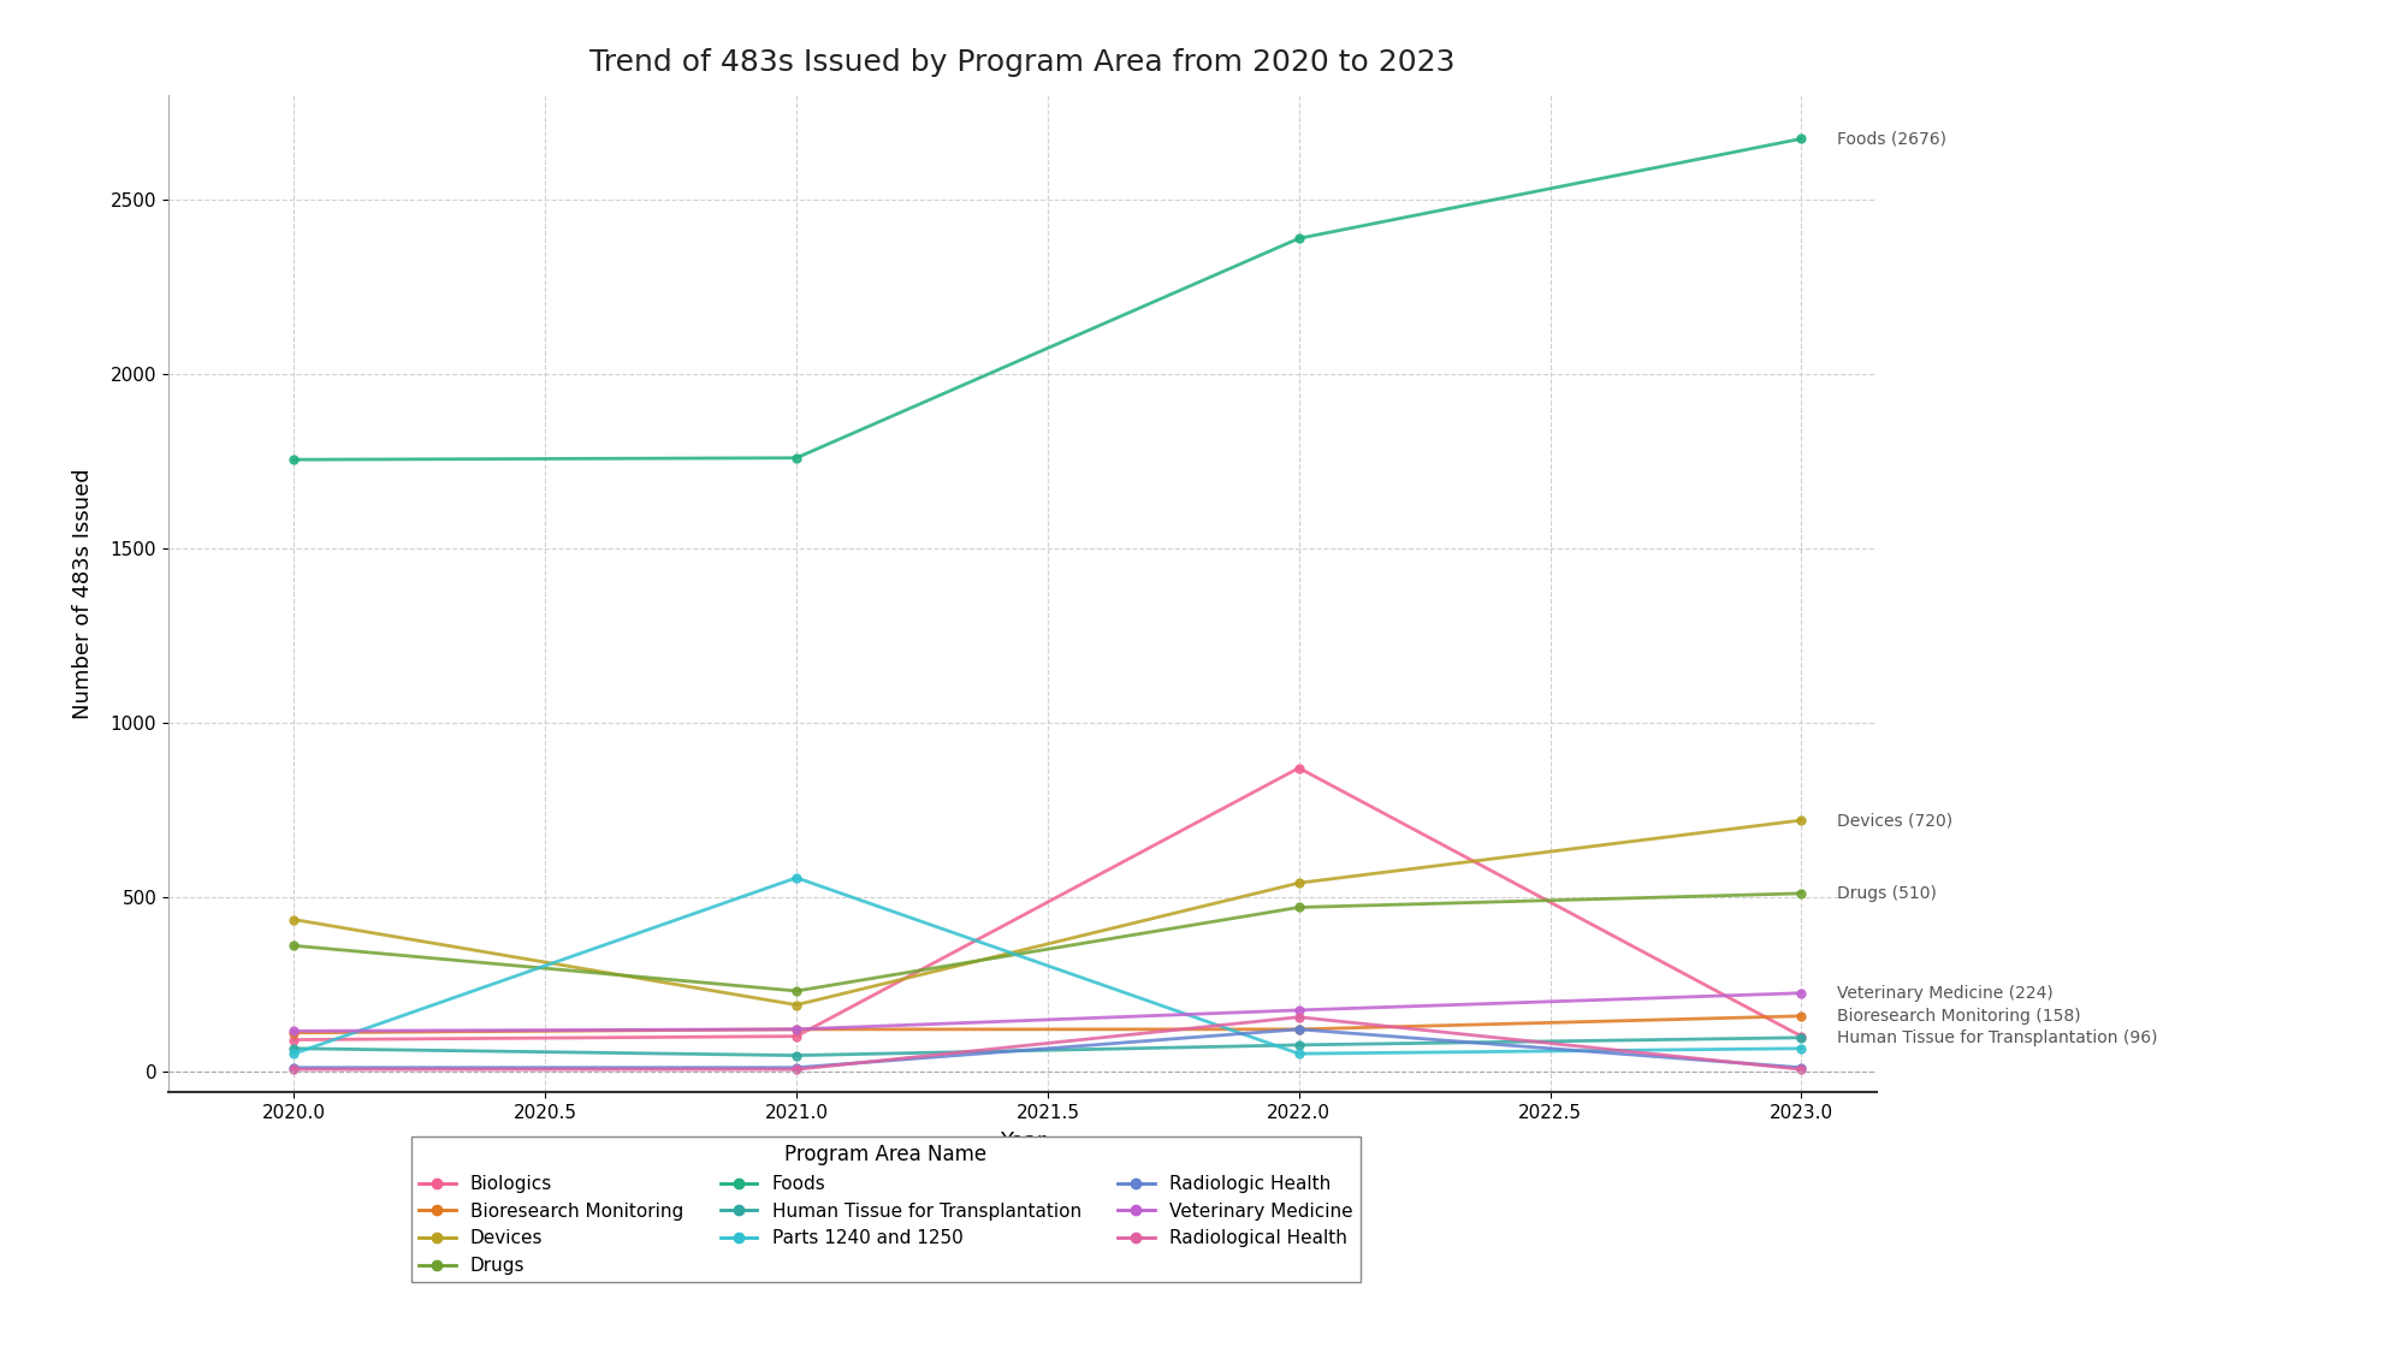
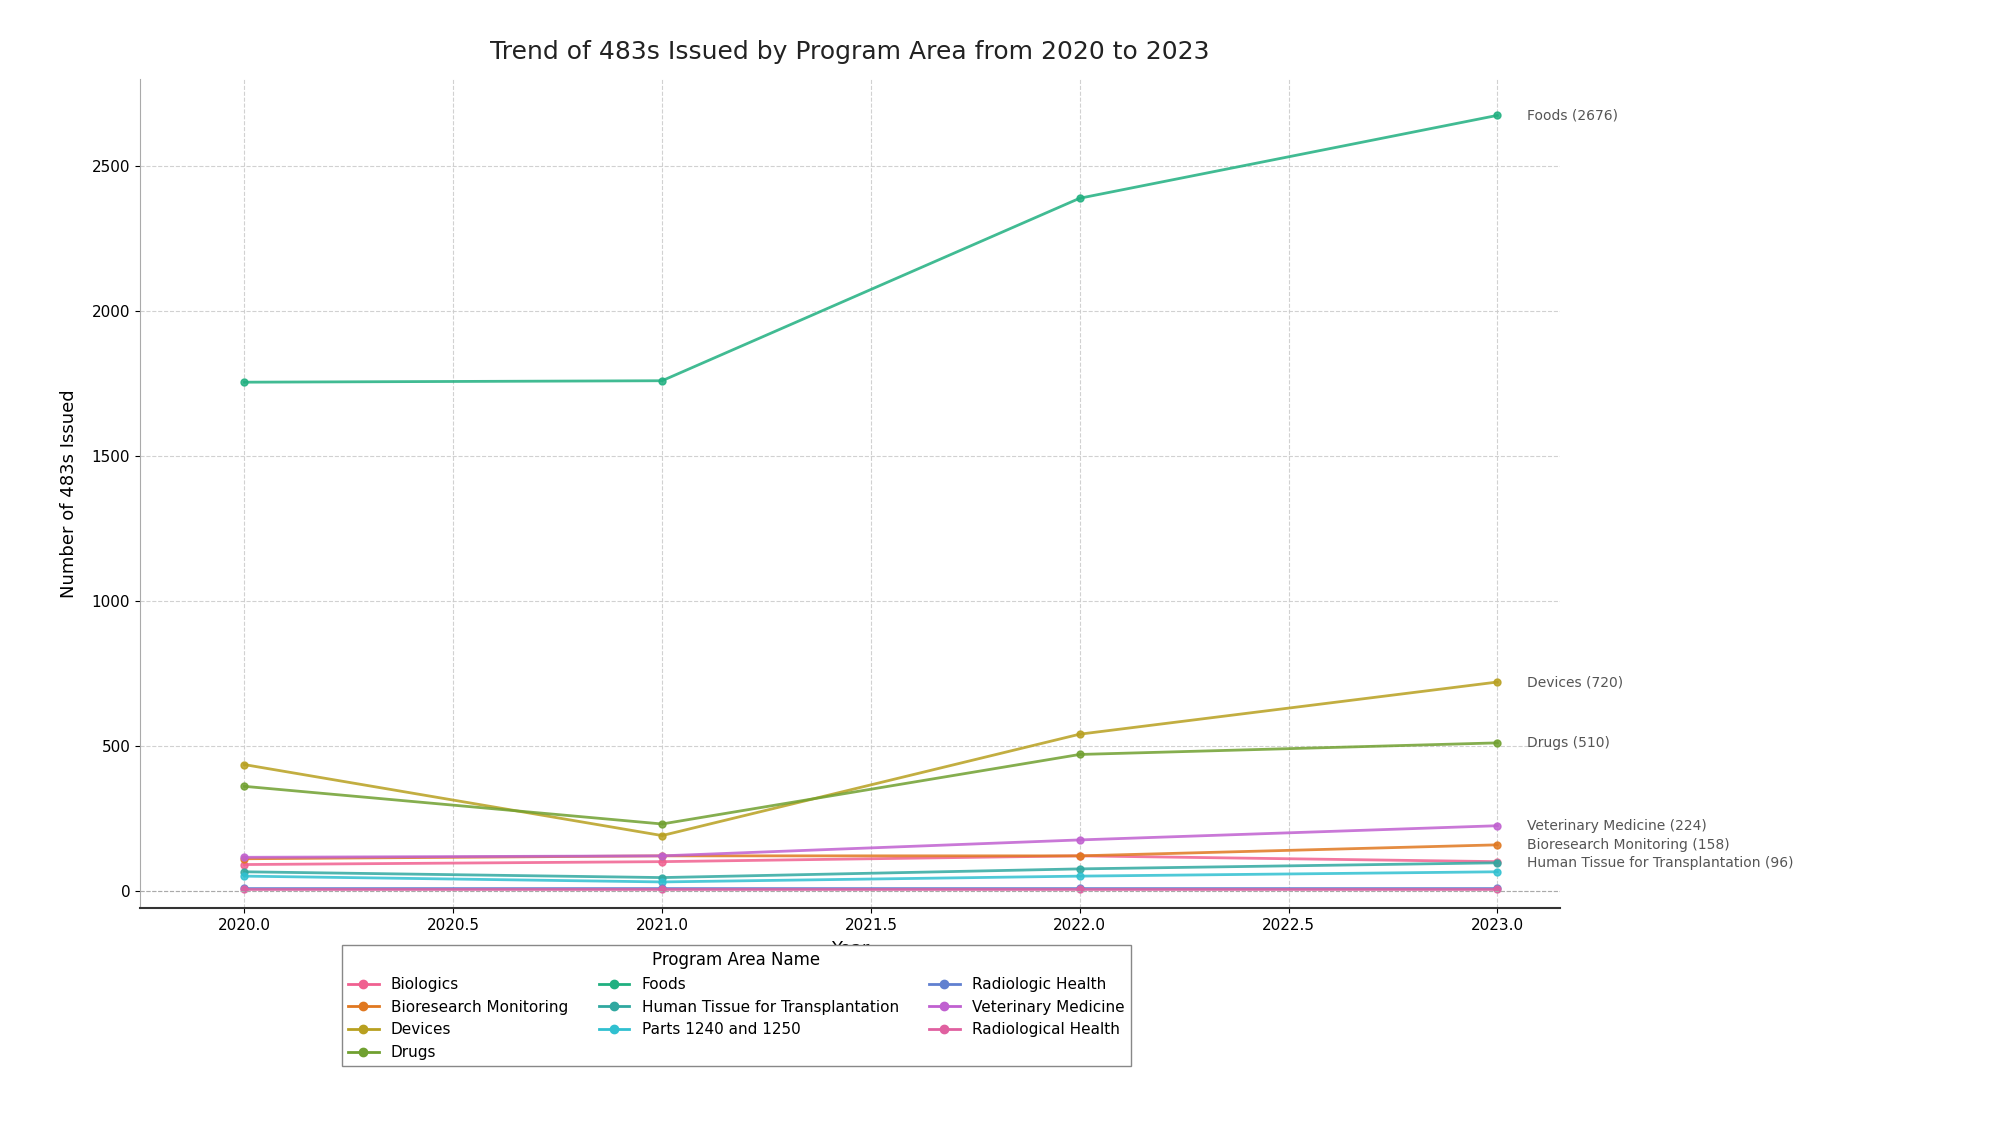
Parts 1240 and 1250/2021.0: 555 -> 30
Biologics/2022.0: 870 -> 120
Radiologic Health/2022.0: 120 -> 10
Radiological Health/2022.0: 155 -> 5
